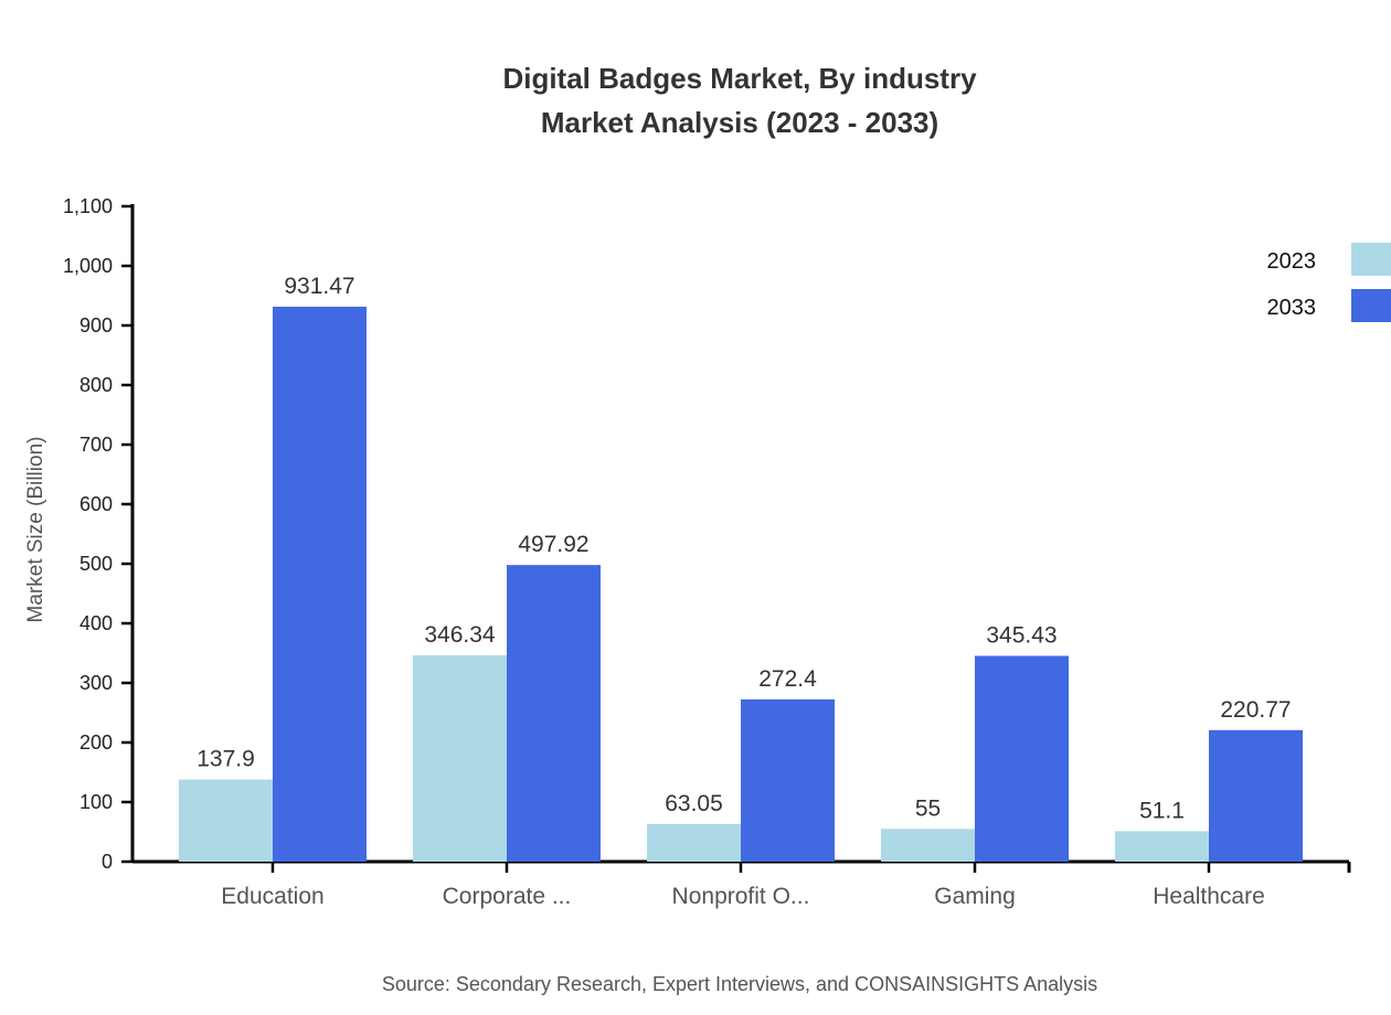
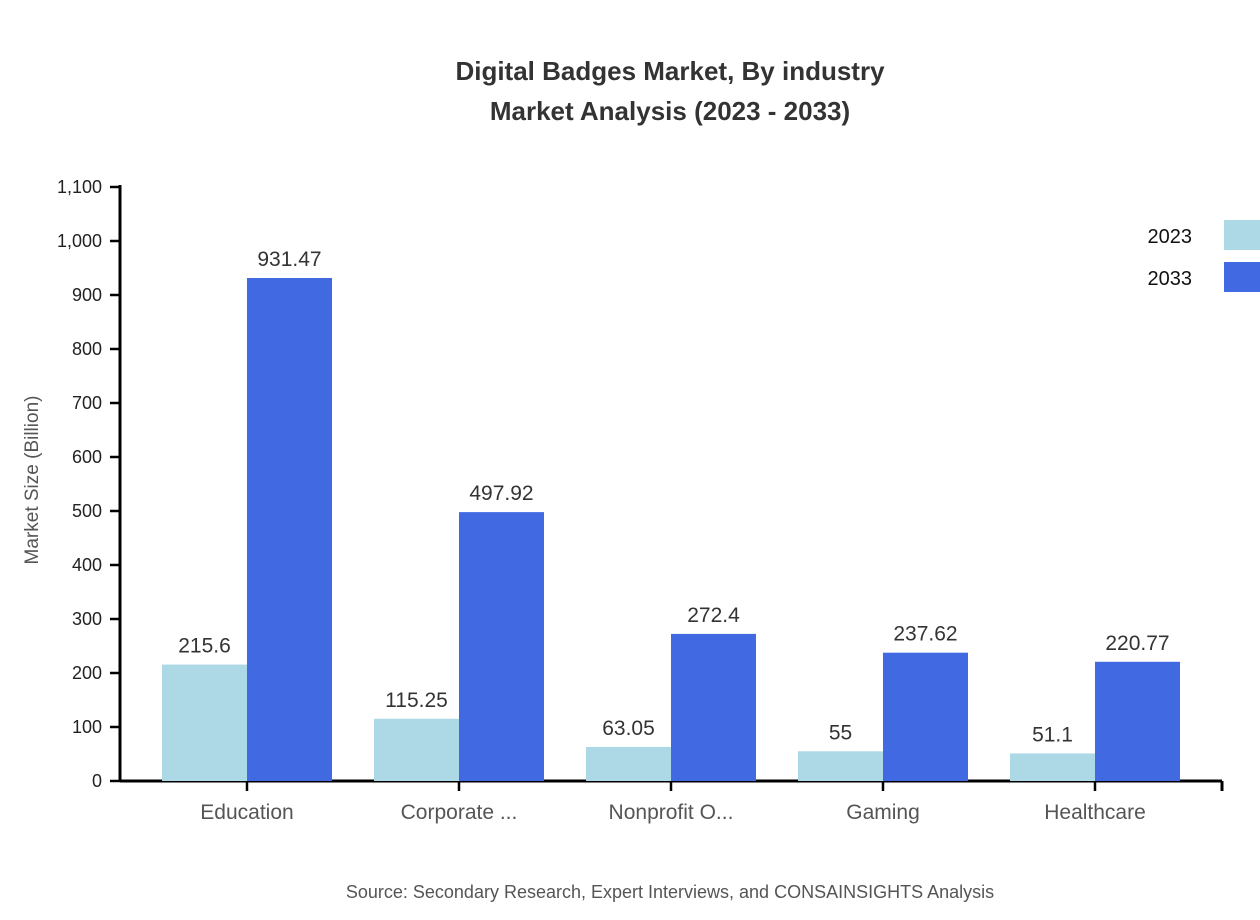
2023/Education: 137.9 -> 215.6
2023/Corporate ...: 346.34 -> 115.25
2033/Gaming: 345.43 -> 237.62
